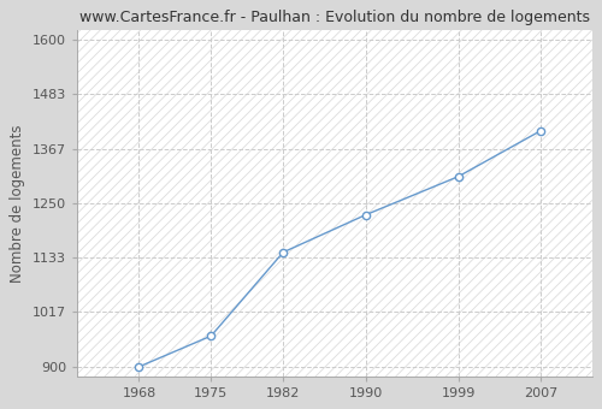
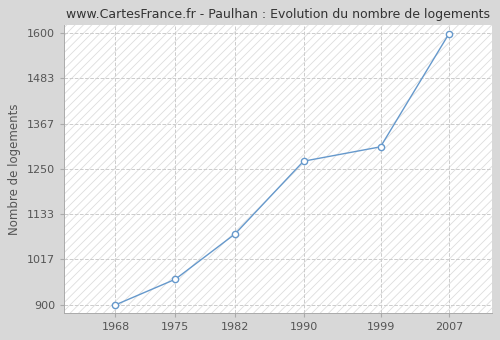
1982: 1145 -> 1083
1990: 1225 -> 1270
2007: 1405 -> 1598
